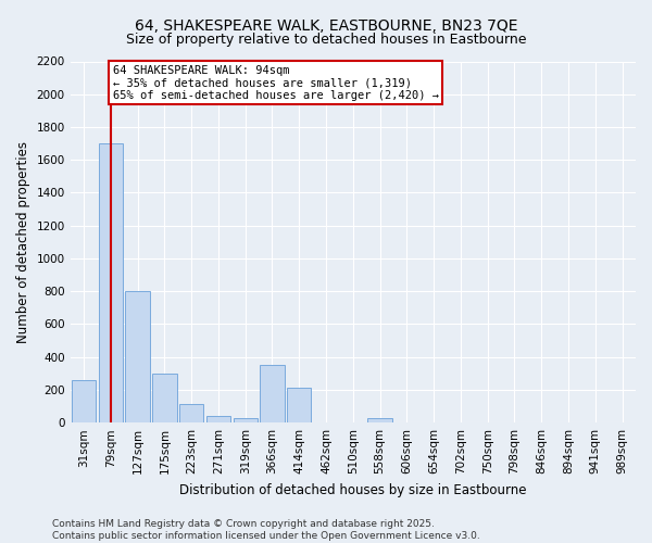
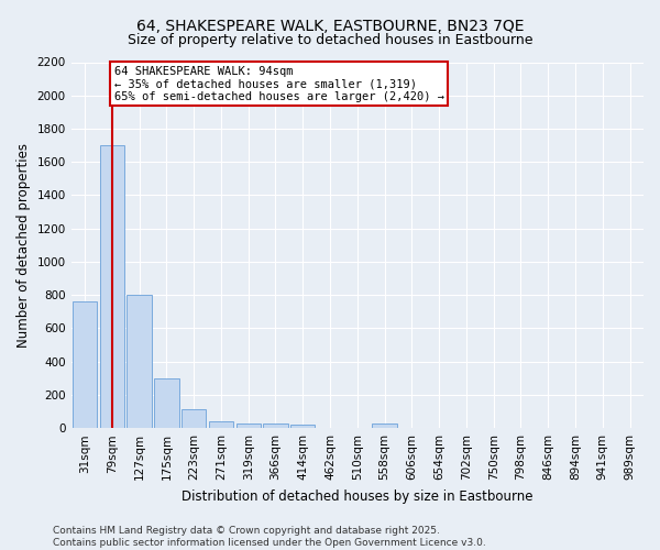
31sqm: 260 -> 760
366sqm: 350 -> 20
414sqm: 210 -> 20
